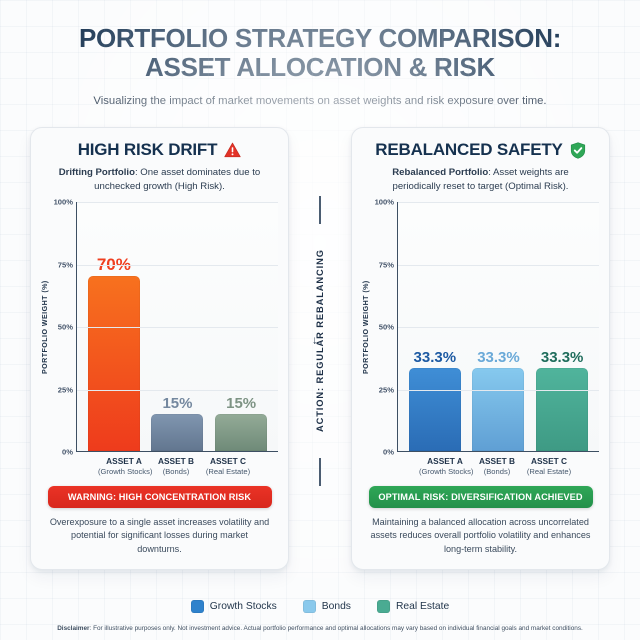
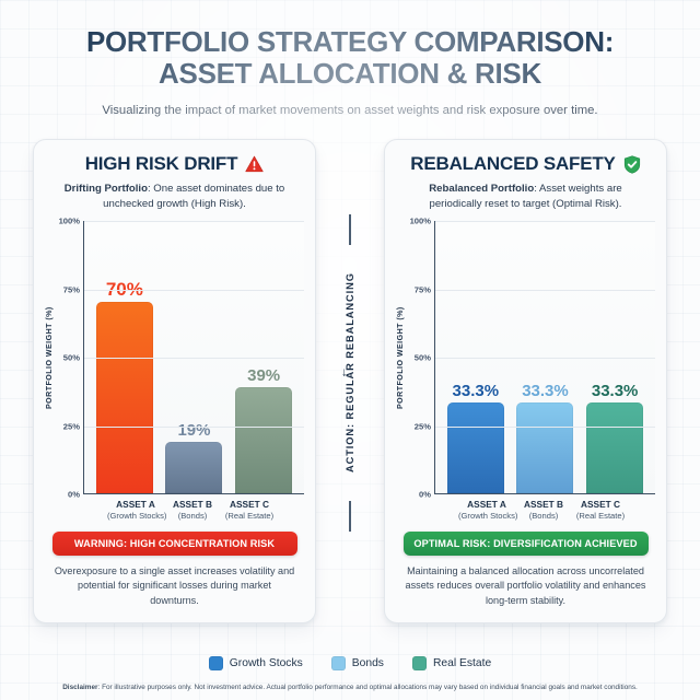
HIGH RISK DRIFT/ASSET B: 15% -> 19%
HIGH RISK DRIFT/ASSET C: 15% -> 39%
